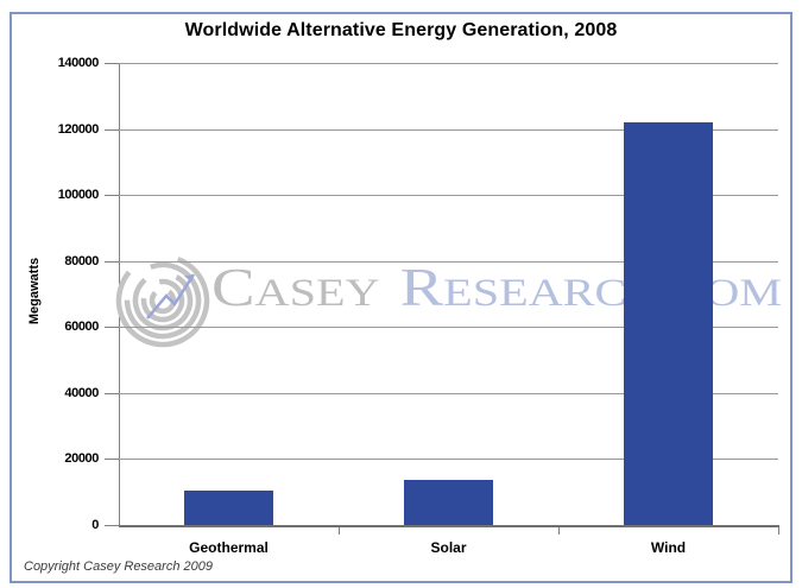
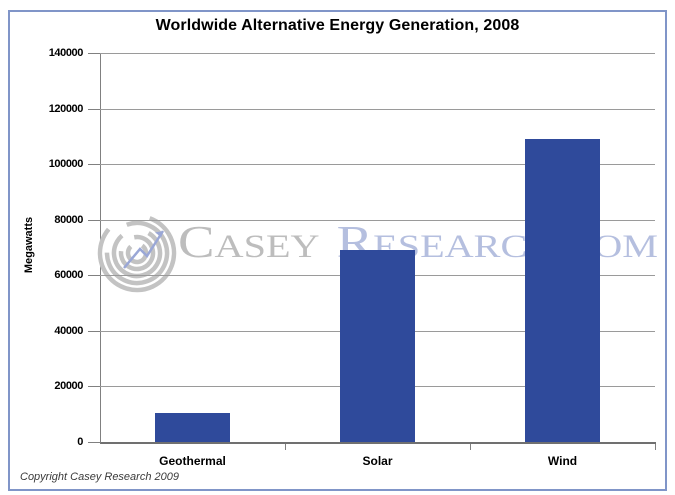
Solar: 14000 -> 69000
Wind: 122000 -> 109000
